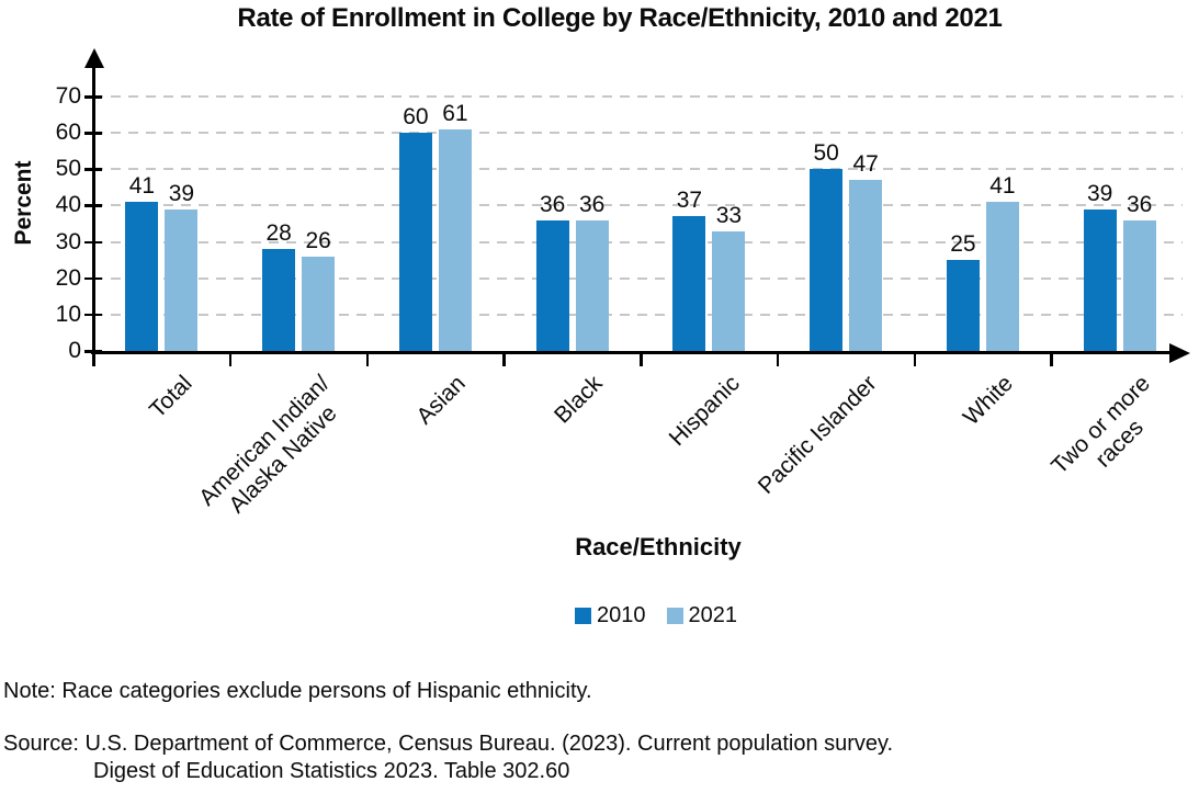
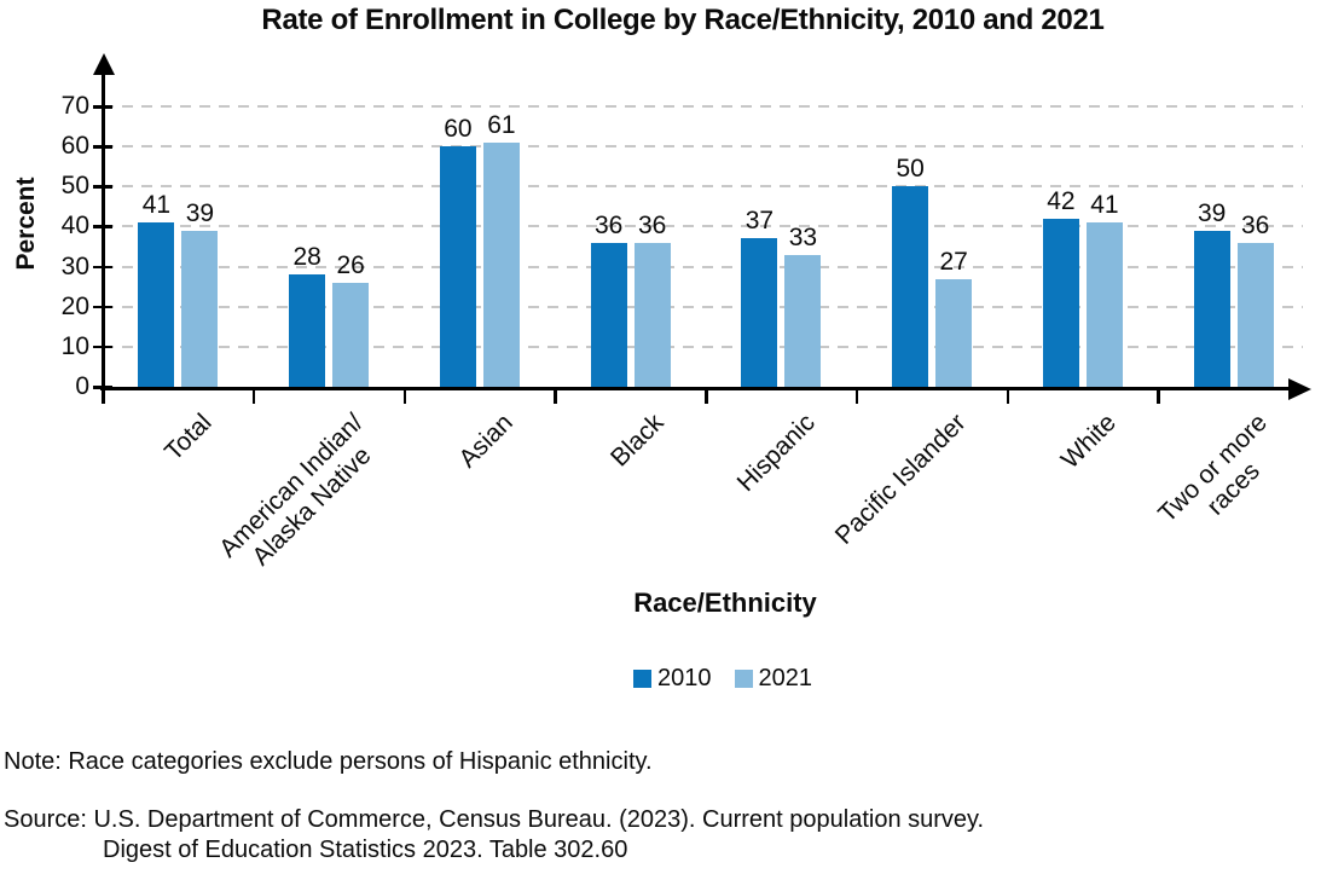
2021/Pacific Islander: 47 -> 27
2010/White: 25 -> 42
